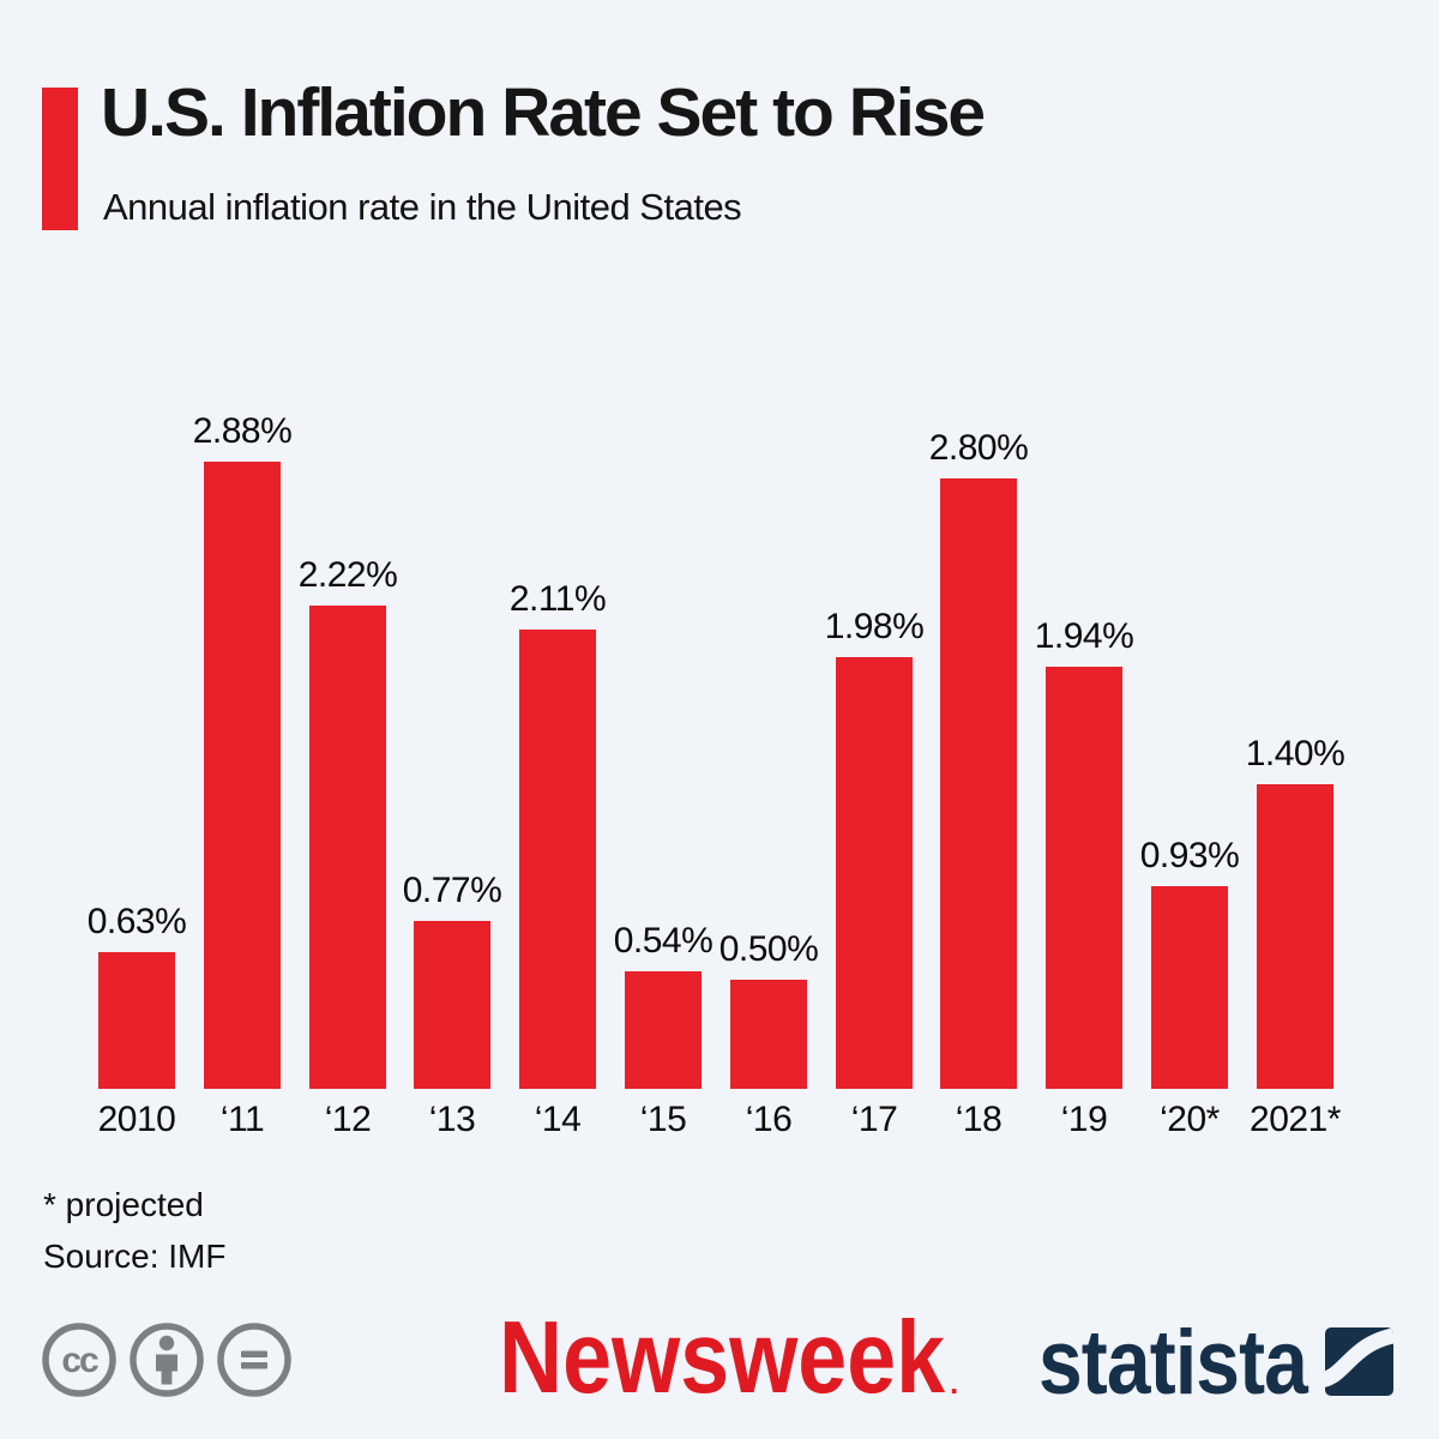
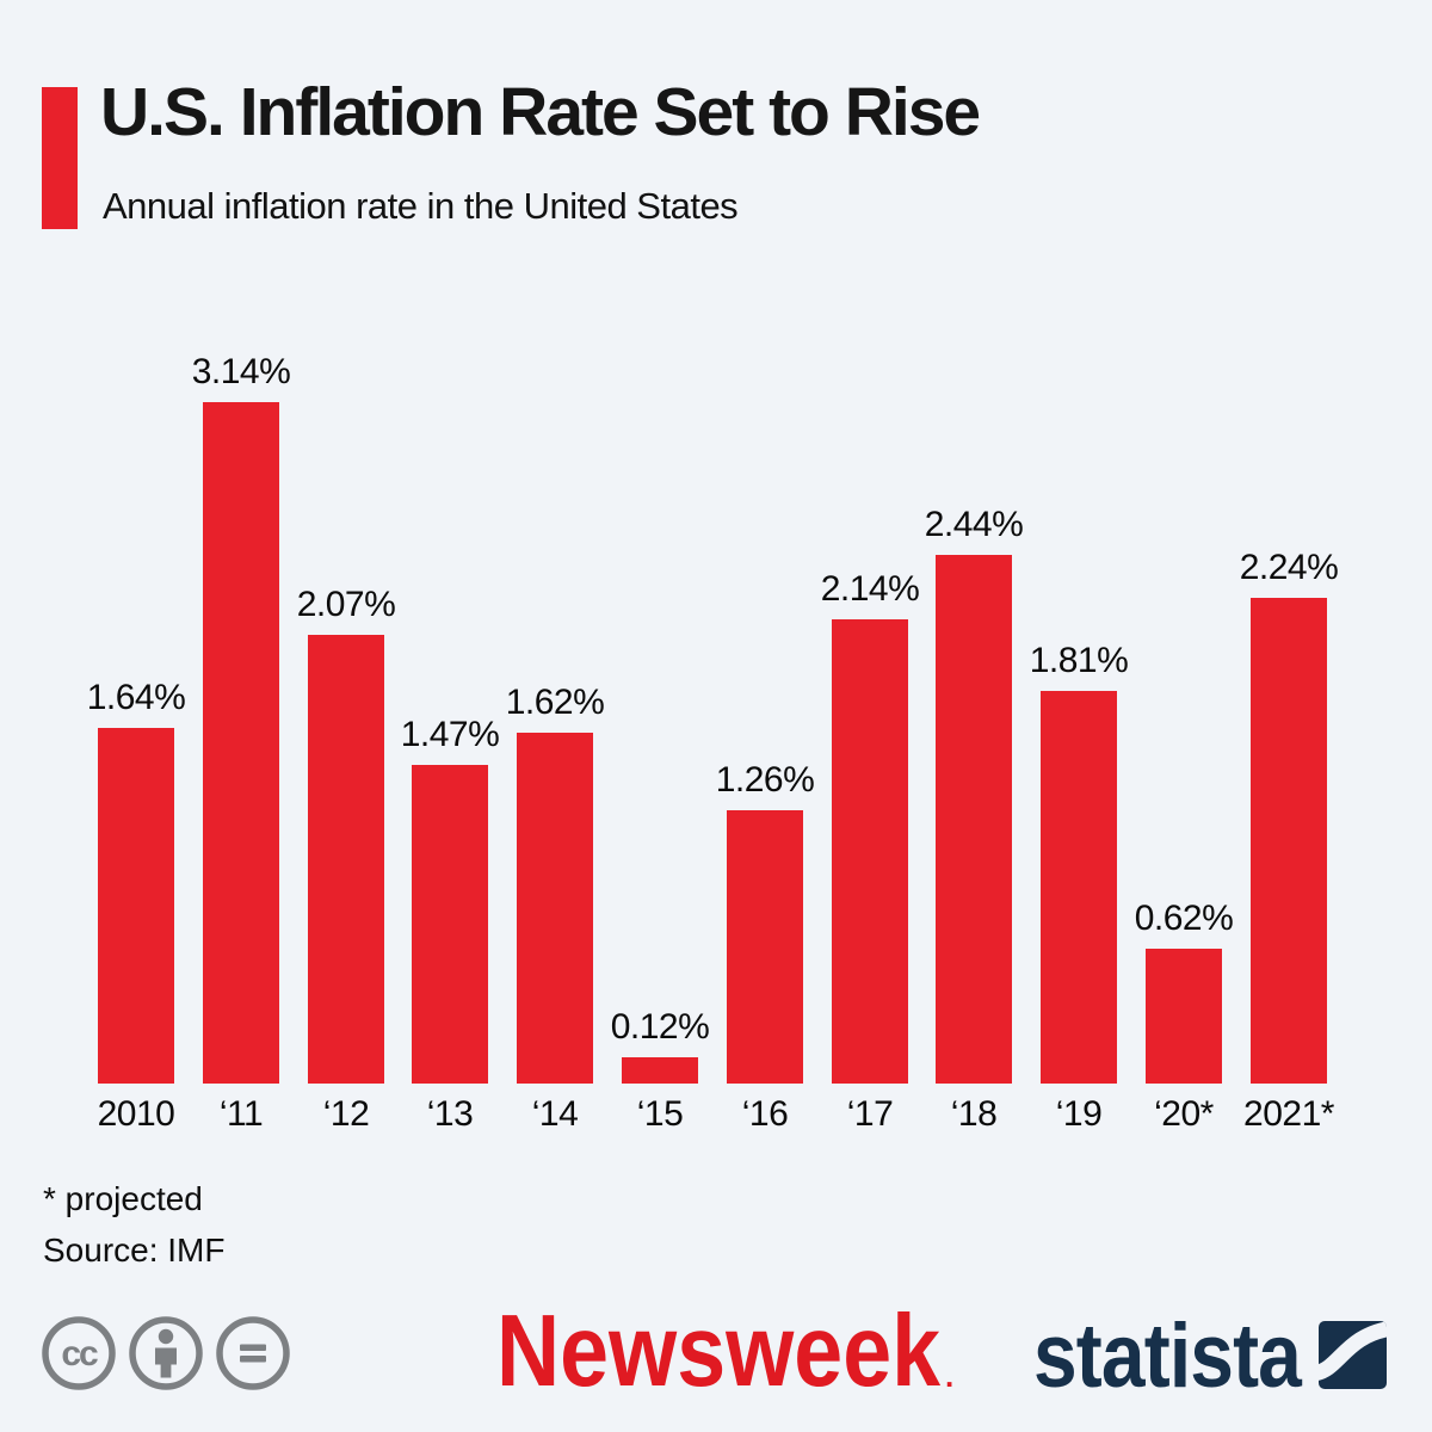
2010: 0.63% -> 1.64%
‘11: 2.88% -> 3.14%
‘12: 2.22% -> 2.07%
‘13: 0.77% -> 1.47%
‘14: 2.11% -> 1.62%
‘15: 0.54% -> 0.12%
‘16: 0.50% -> 1.26%
‘17: 1.98% -> 2.14%
‘18: 2.80% -> 2.44%
‘19: 1.94% -> 1.81%
‘20*: 0.93% -> 0.62%
2021*: 1.40% -> 2.24%
